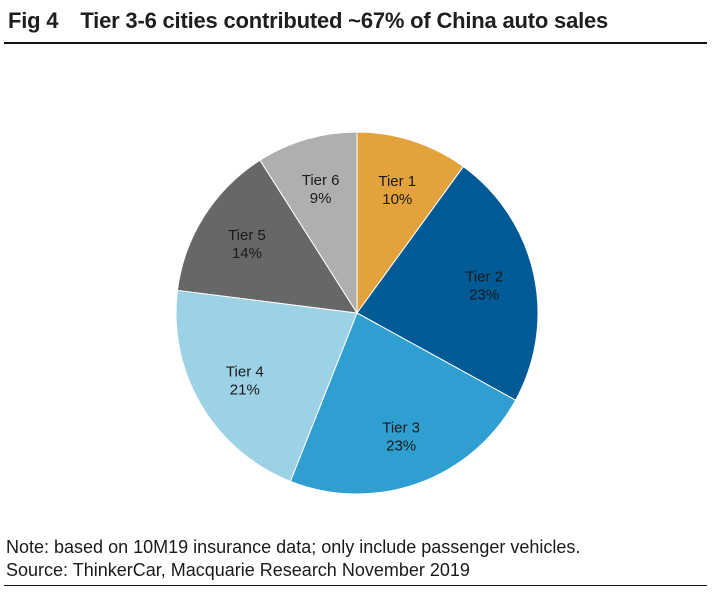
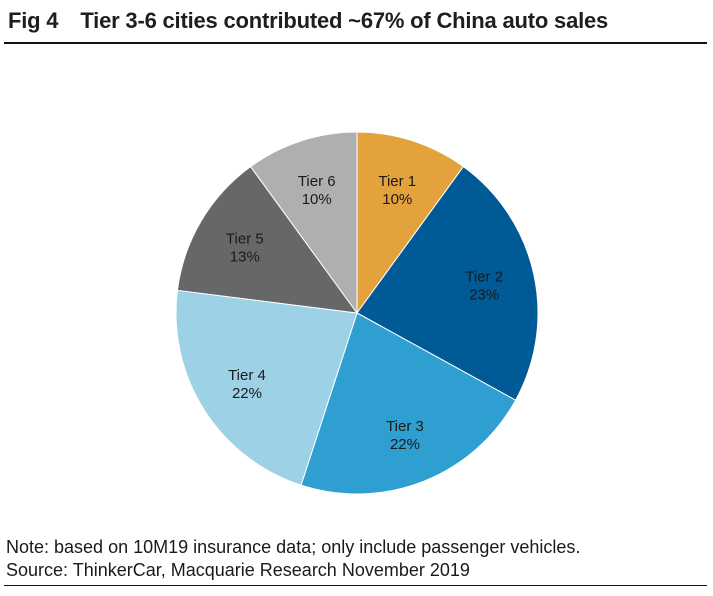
Tier 3: 23% -> 22%
Tier 4: 21% -> 22%
Tier 5: 14% -> 13%
Tier 6: 9% -> 10%
